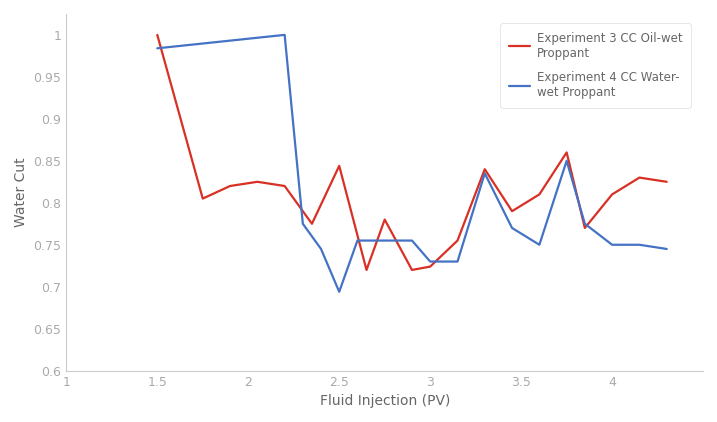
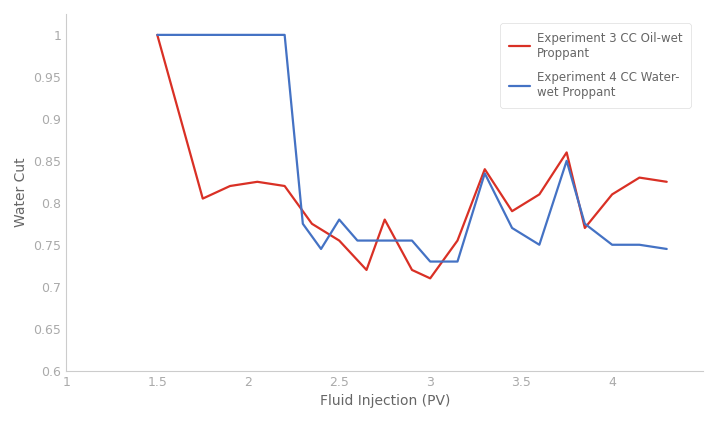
Experiment 4 CC Water- wet Proppant/1.5: 0.984 -> 1.000
Experiment 3 CC Oil-wet Proppant/2.5: 0.844 -> 0.755
Experiment 4 CC Water- wet Proppant/2.5: 0.694 -> 0.780
Experiment 3 CC Oil-wet Proppant/3: 0.724 -> 0.710
